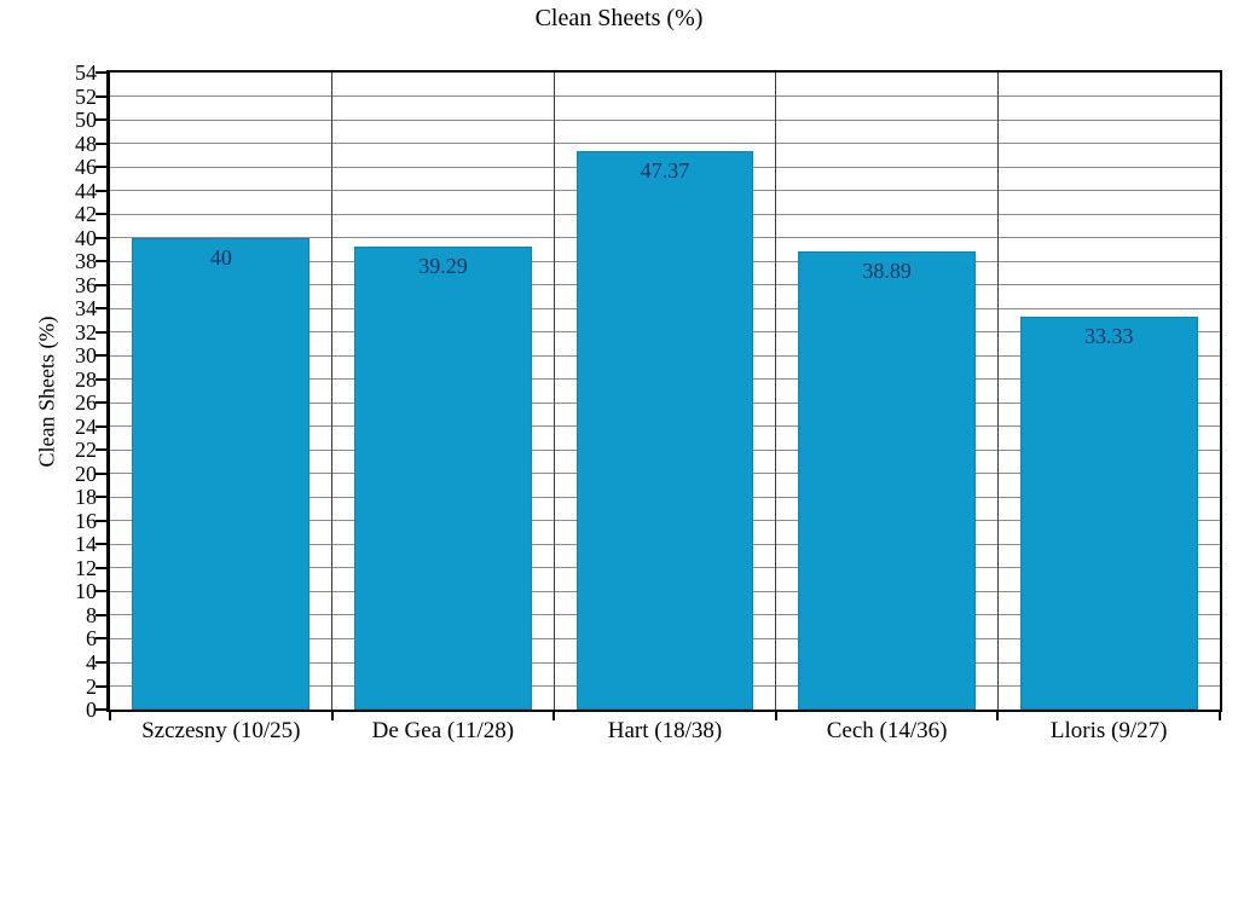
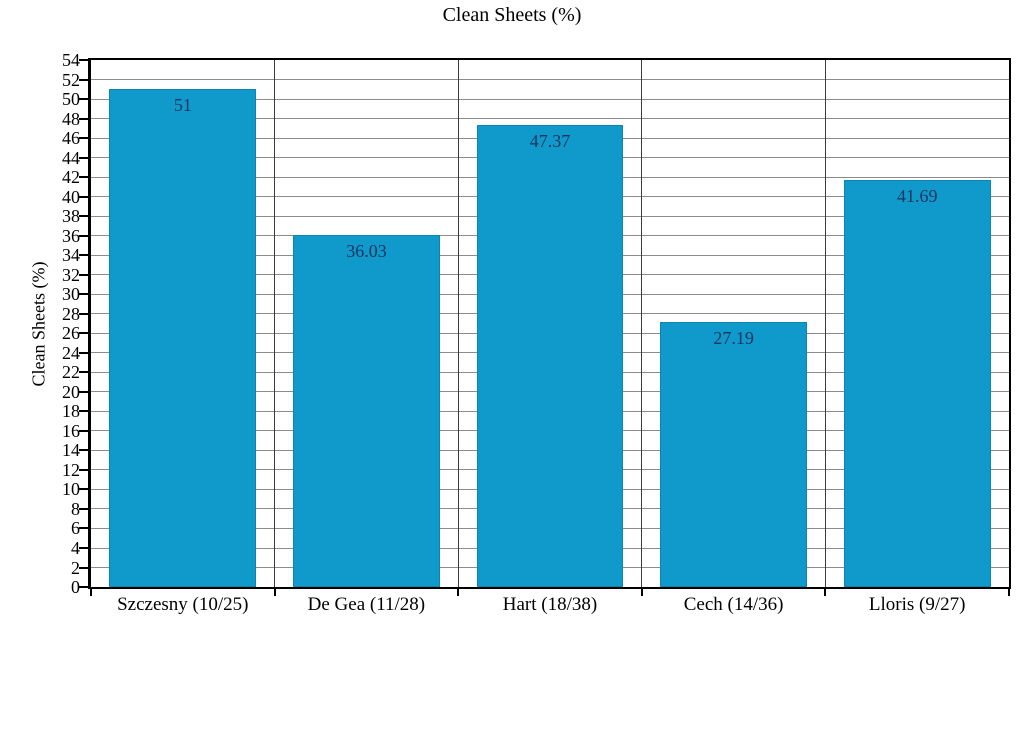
Szczesny (10/25): 40 -> 51
De Gea (11/28): 39.29 -> 36.03
Cech (14/36): 38.89 -> 27.19
Lloris (9/27): 33.33 -> 41.69
